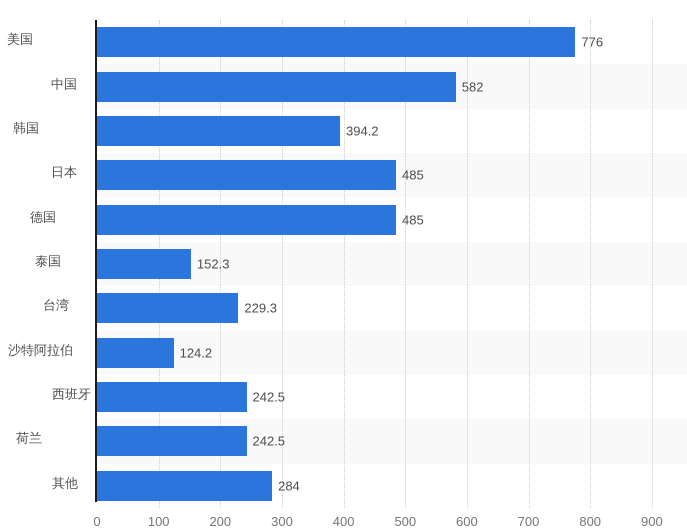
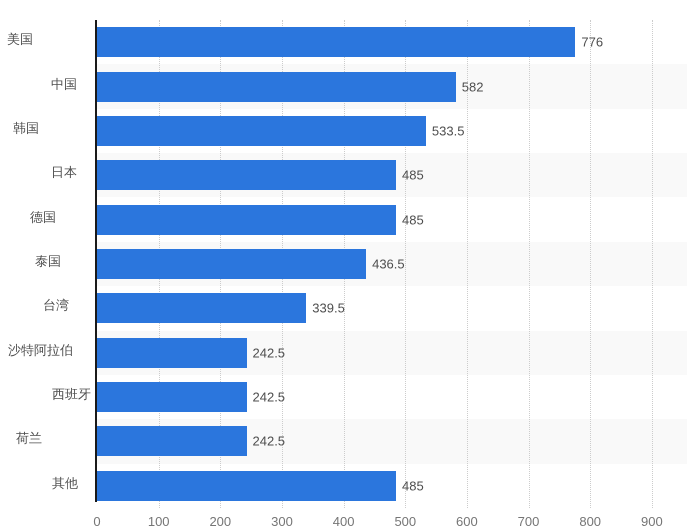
韩国: 394.2 -> 533.5
泰国: 152.3 -> 436.5
台湾: 229.3 -> 339.5
沙特阿拉伯: 124.2 -> 242.5
其他: 284 -> 485
